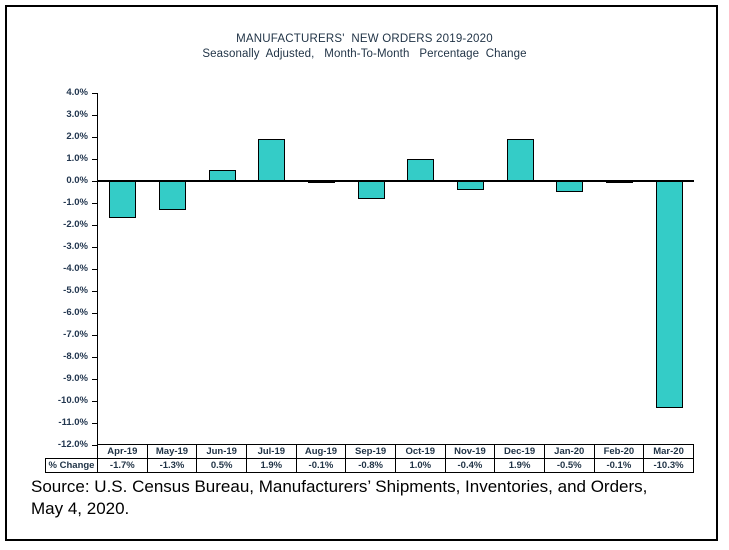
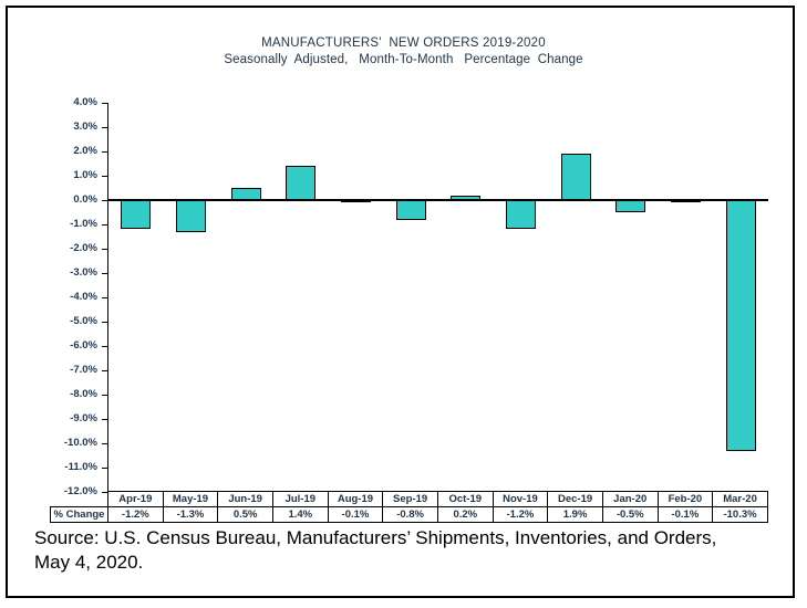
Apr-19: -1.7% -> -1.2%
Jul-19: 1.9% -> 1.4%
Oct-19: 1.0% -> 0.2%
Nov-19: -0.4% -> -1.2%
